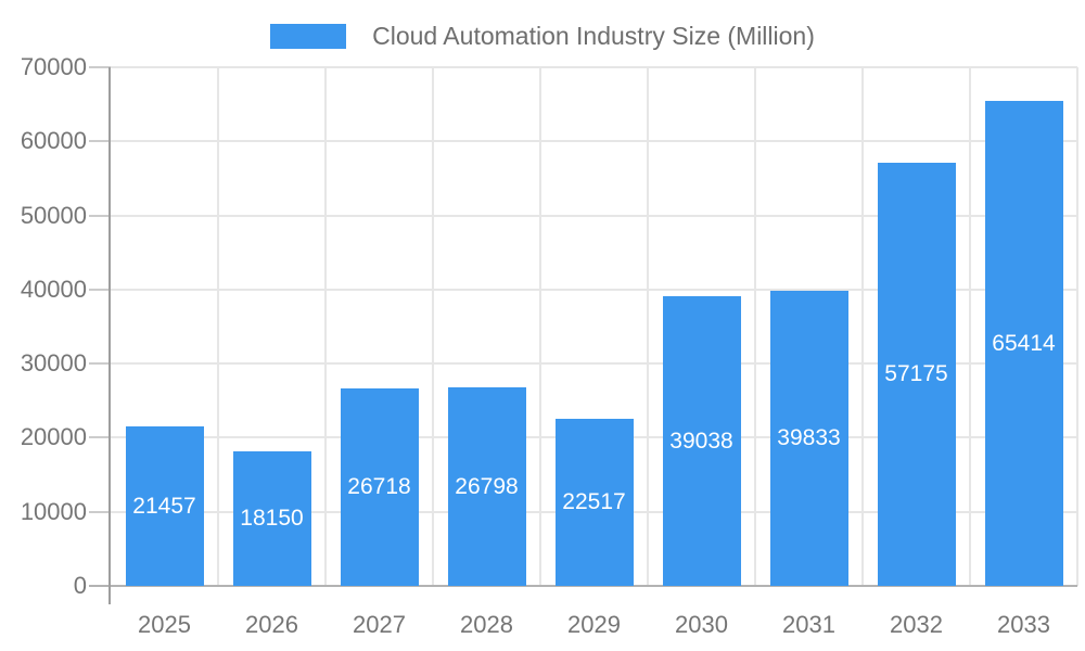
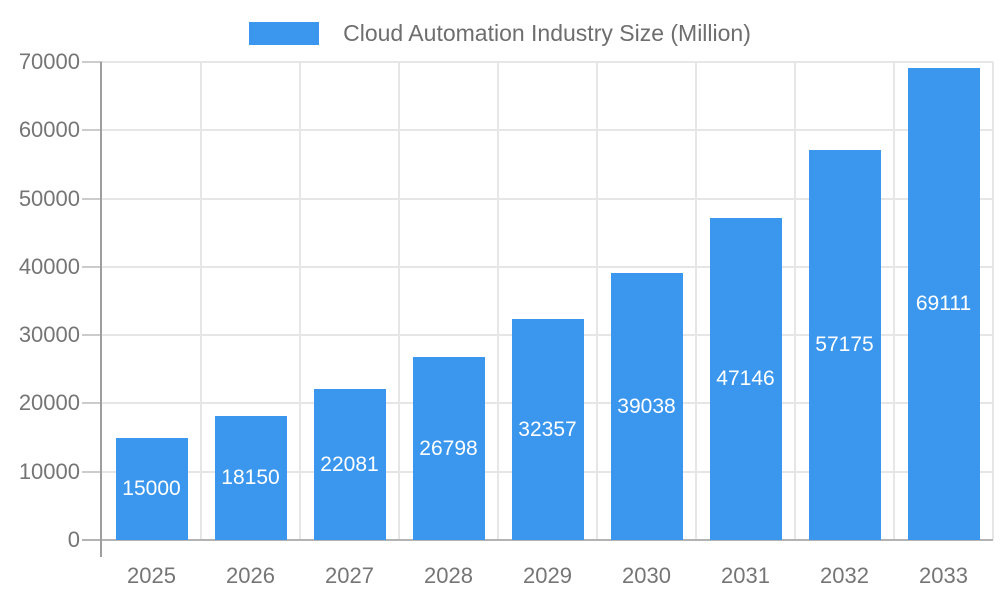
2025: 21457 -> 15000
2027: 26718 -> 22081
2029: 22517 -> 32357
2031: 39833 -> 47146
2033: 65414 -> 69111
